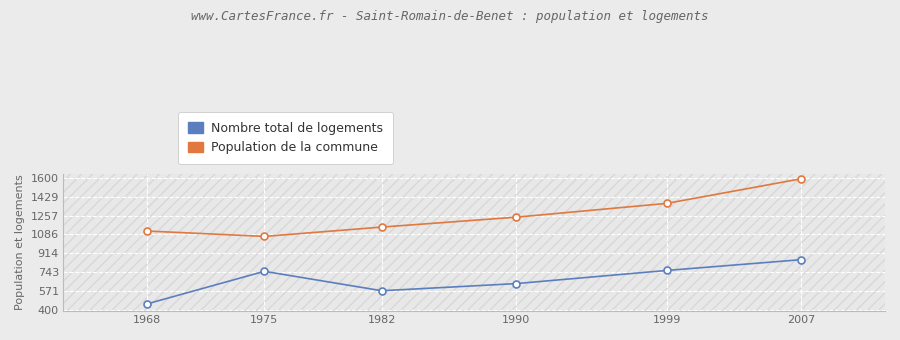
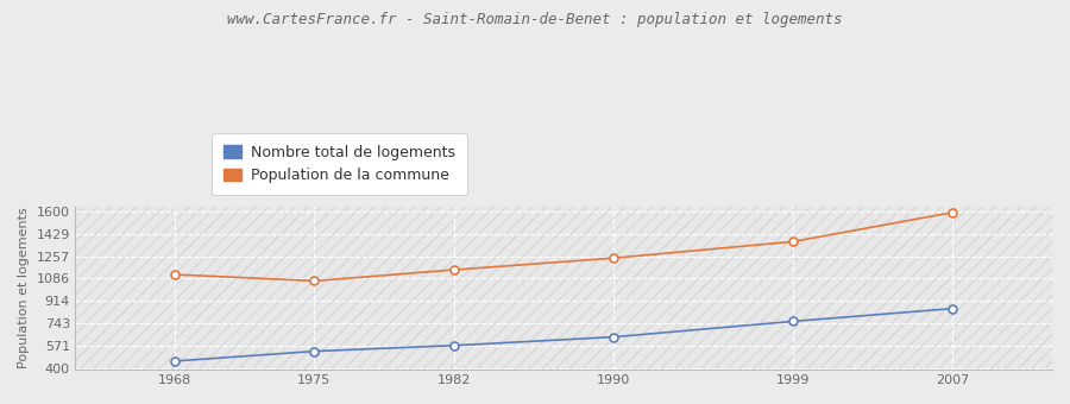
Nombre total de logements/1975: 750 -> 530
